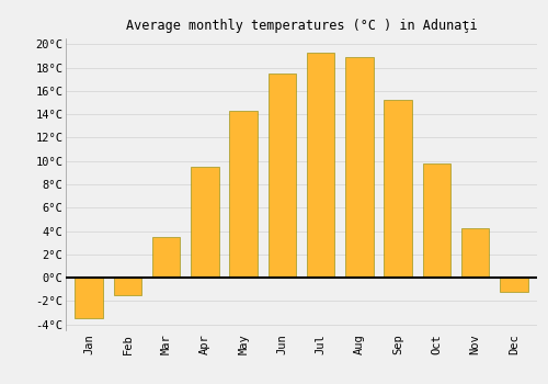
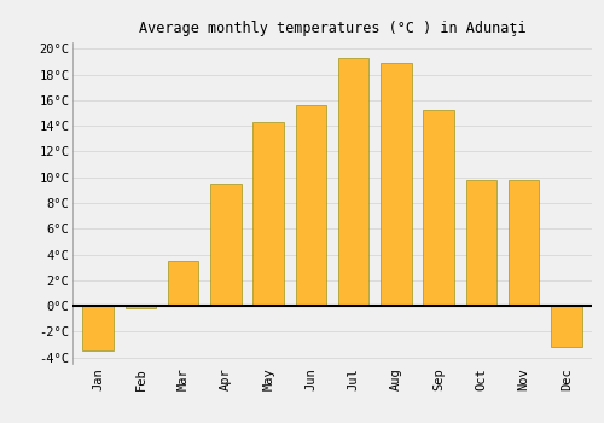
Feb: -1.5°C -> -0.2°C
Jun: 17.5°C -> 15.6°C
Nov: 4.2°C -> 9.8°C
Dec: -1.2°C -> -3.2°C
